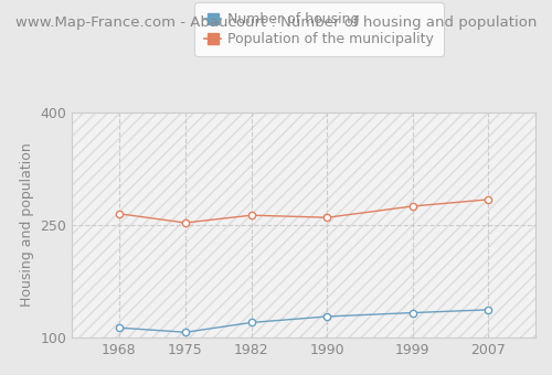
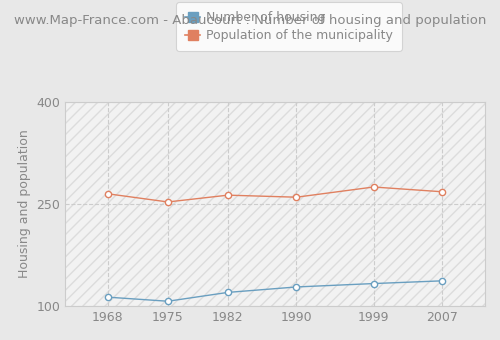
Population of the municipality/2007: 284 -> 268
